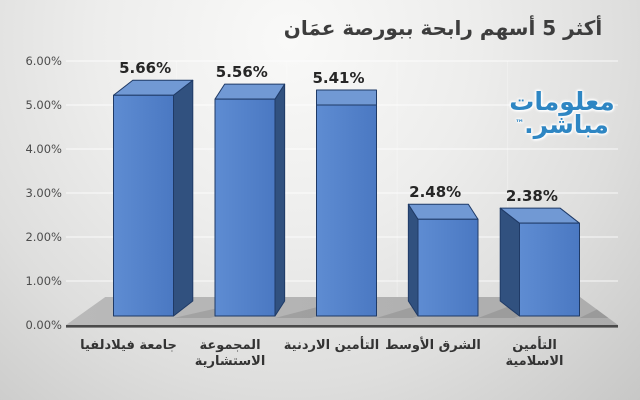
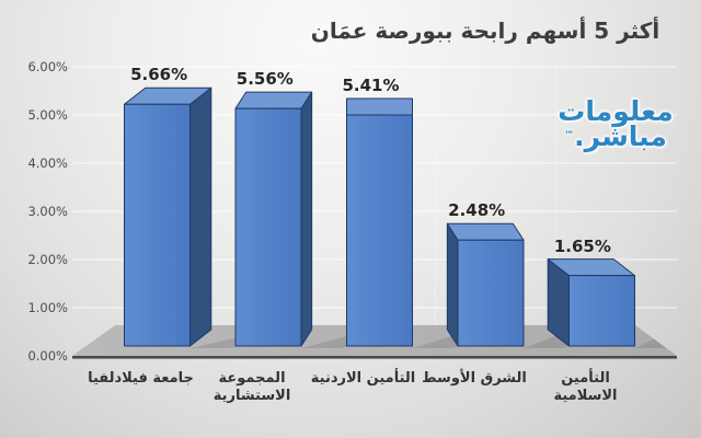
التأمين الاسلامية: 2.38% -> 1.65%
